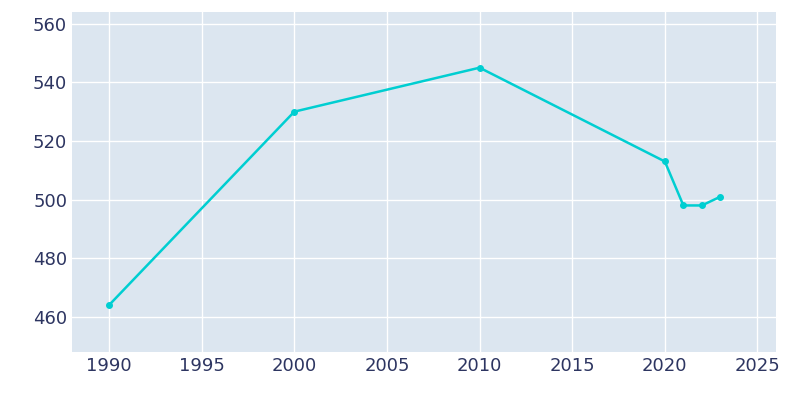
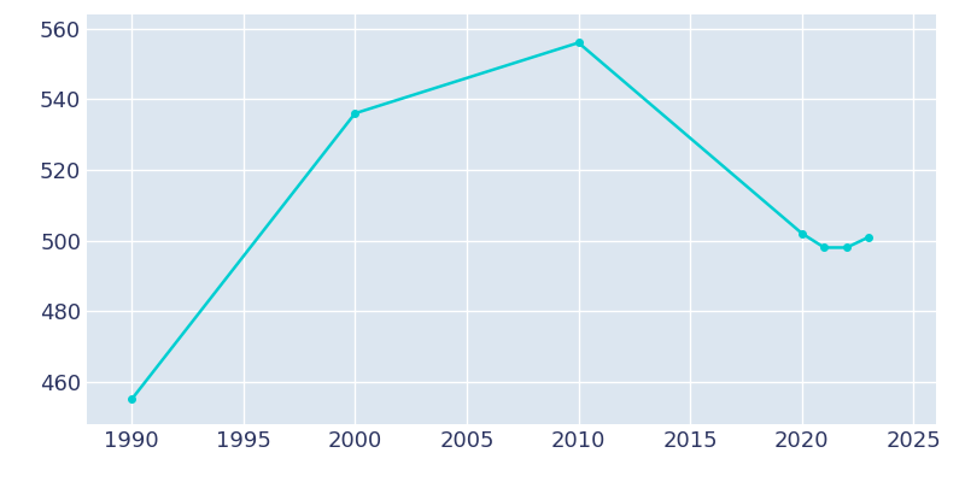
1990: 464 -> 455
2000: 530 -> 536
2010: 545 -> 556
2020: 513 -> 502
